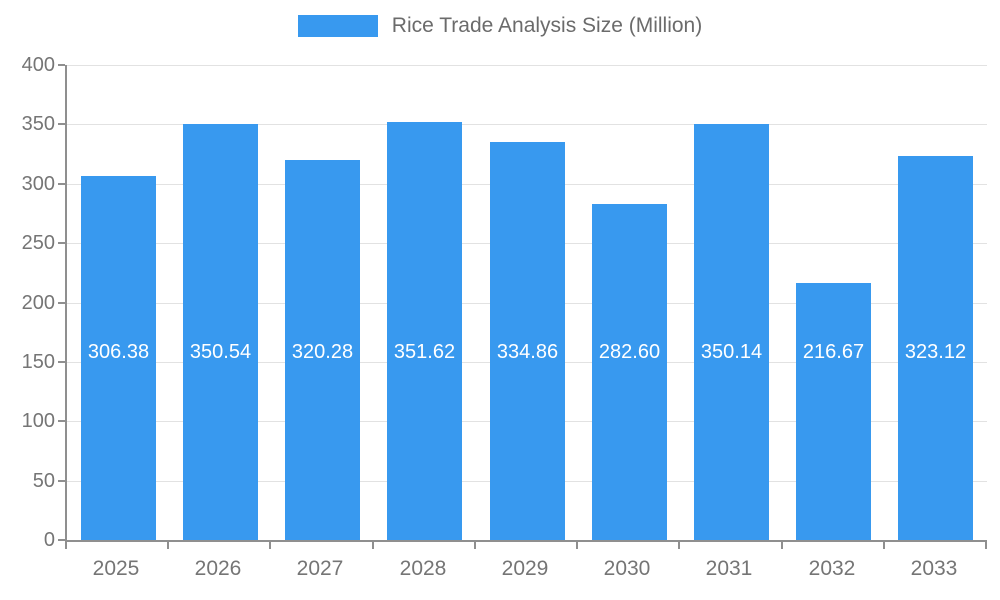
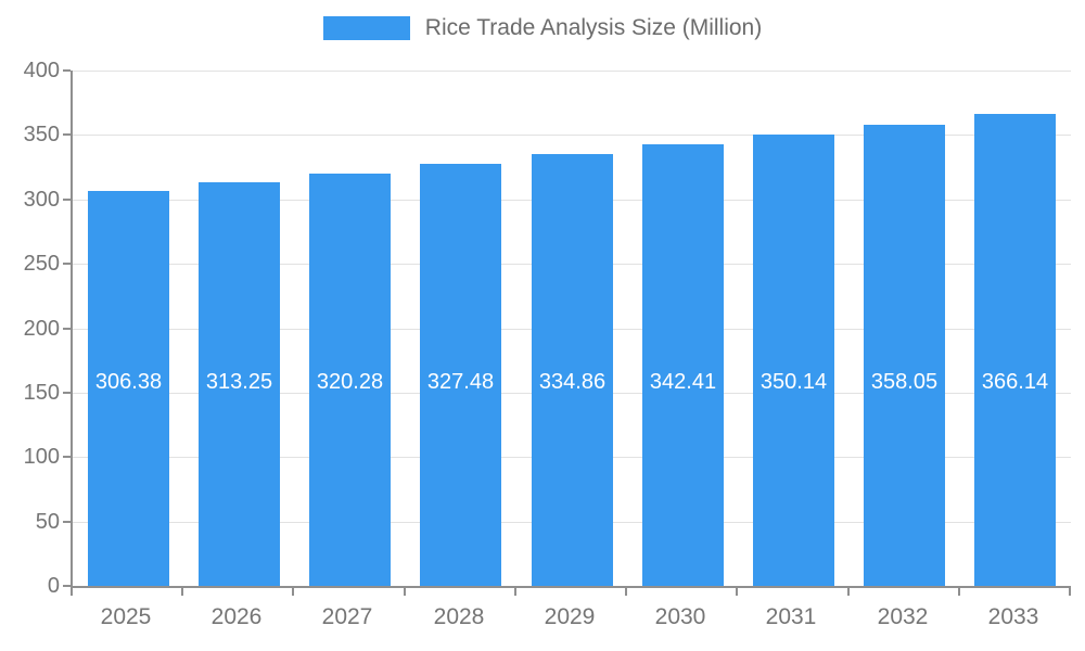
2026: 350.54 -> 313.25
2028: 351.62 -> 327.48
2030: 282.60 -> 342.41
2032: 216.67 -> 358.05
2033: 323.12 -> 366.14
